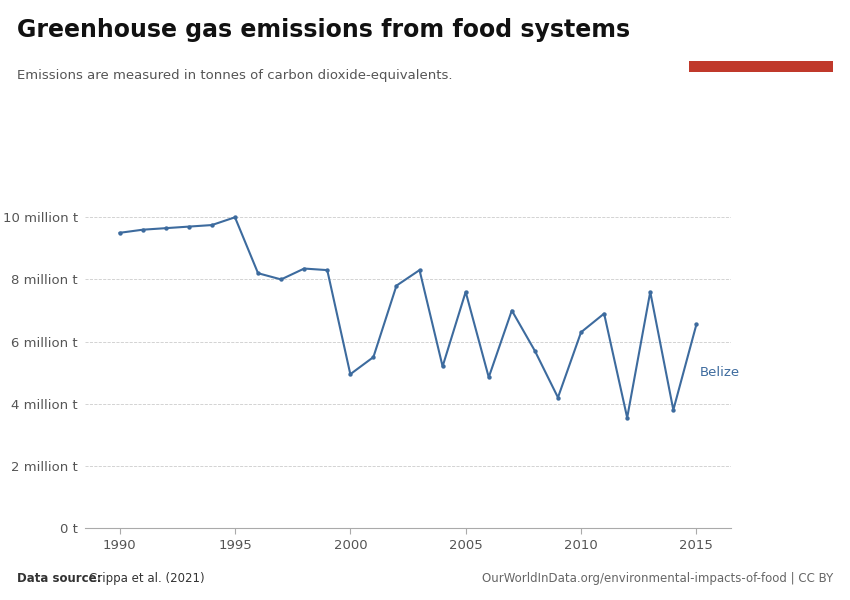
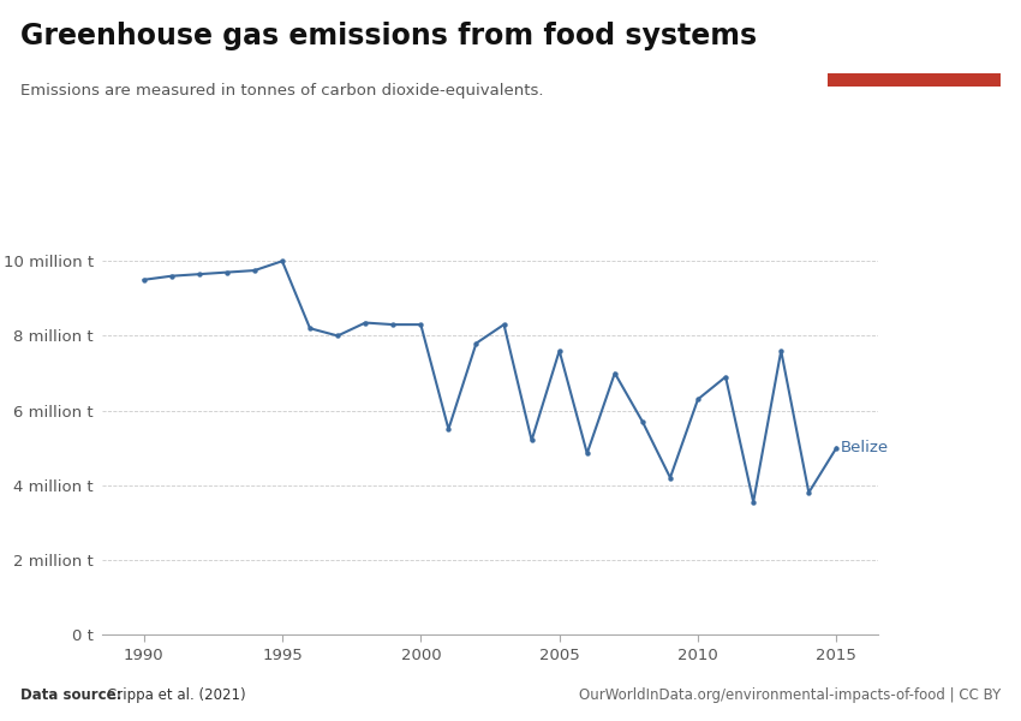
2000: 4.95 million t -> 8.30 million t
2015: 6.55 million t -> 5.00 million t
